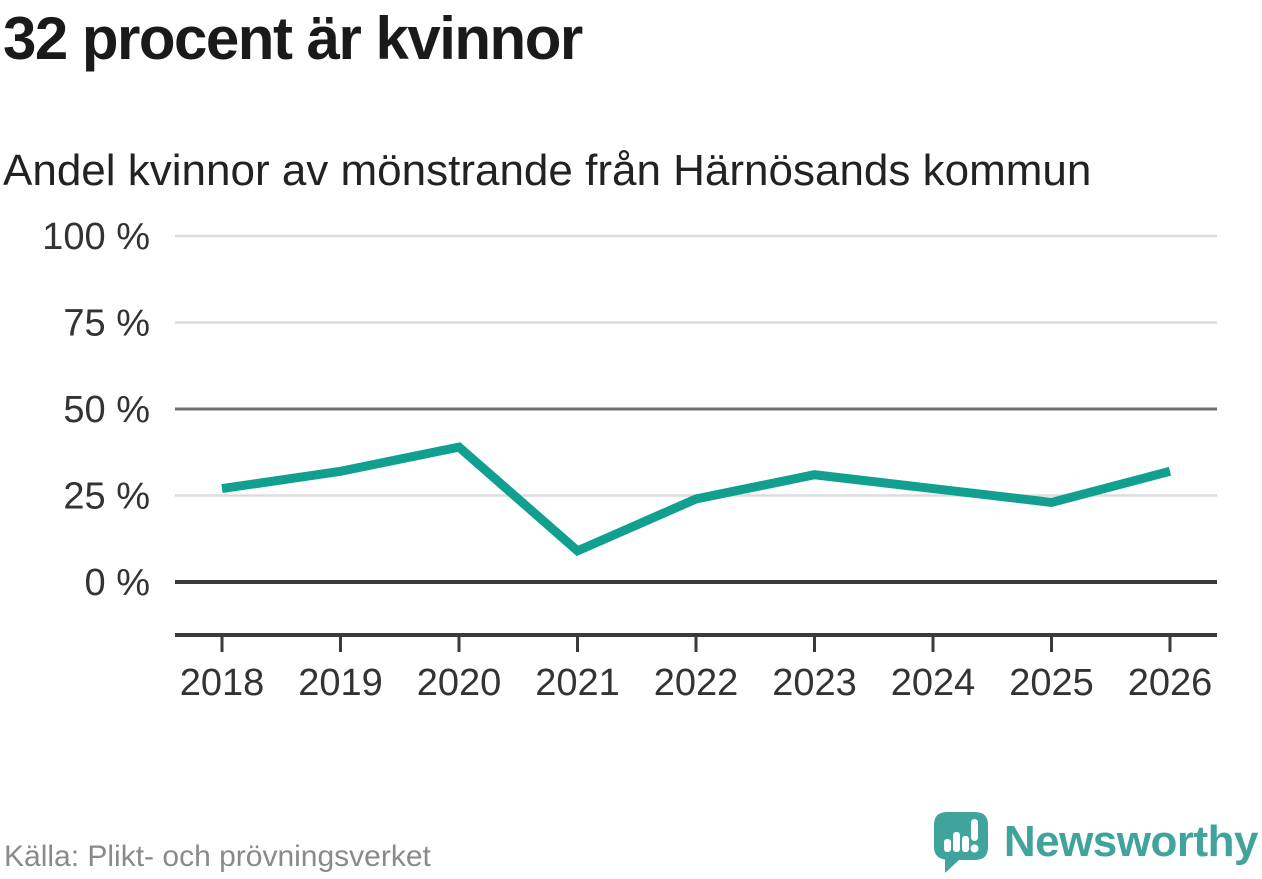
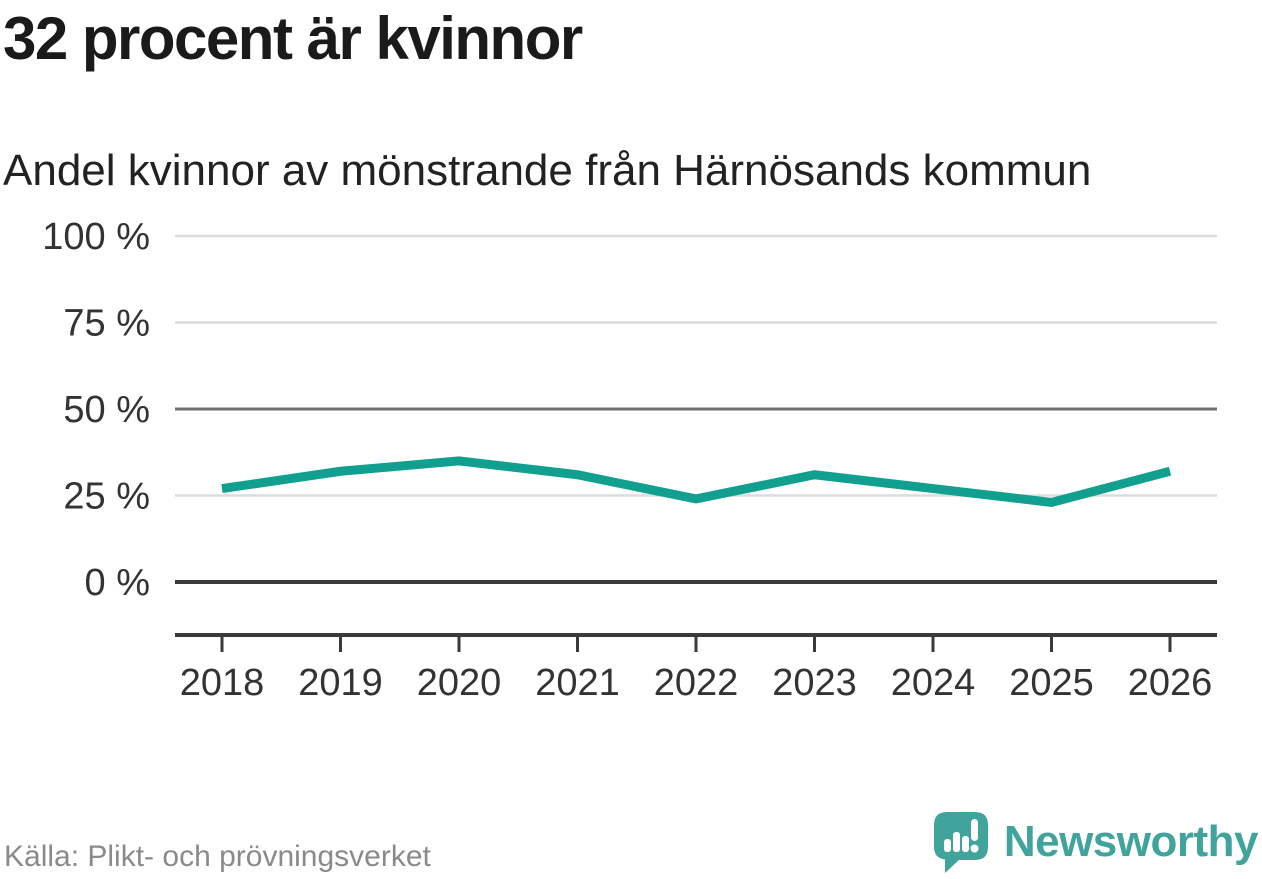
2020: 39% -> 35%
2021: 9% -> 31%
